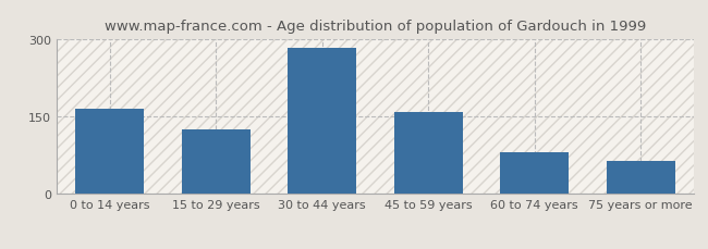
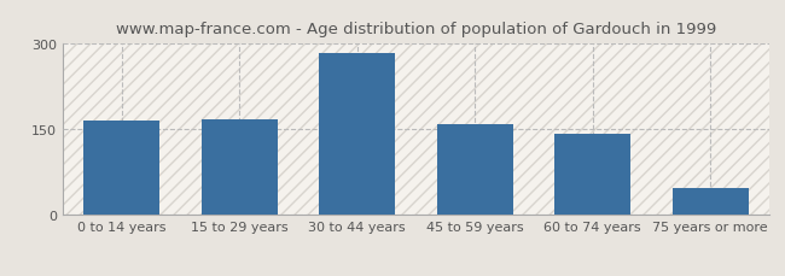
15 to 29 years: 125 -> 168
60 to 74 years: 80 -> 141
75 years or more: 65 -> 48
